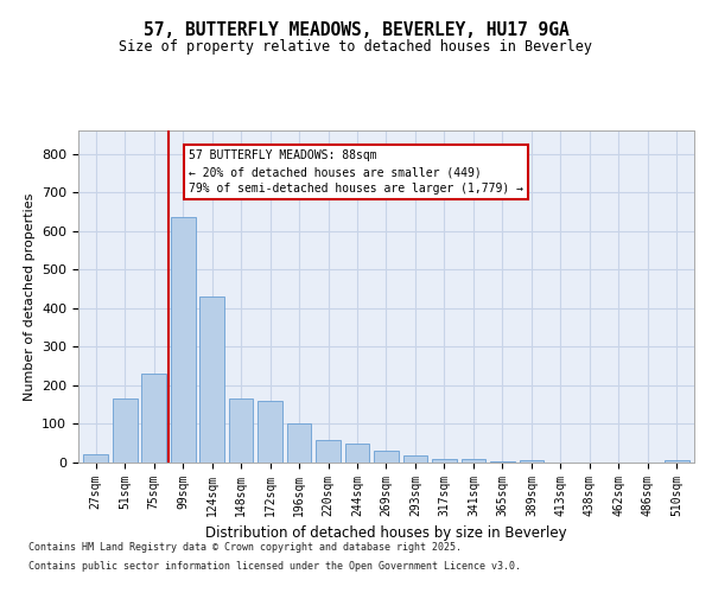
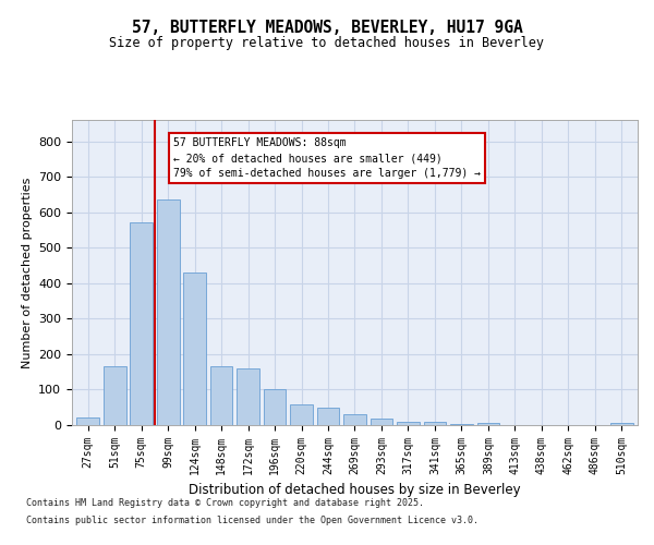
75sqm: 230 -> 570
